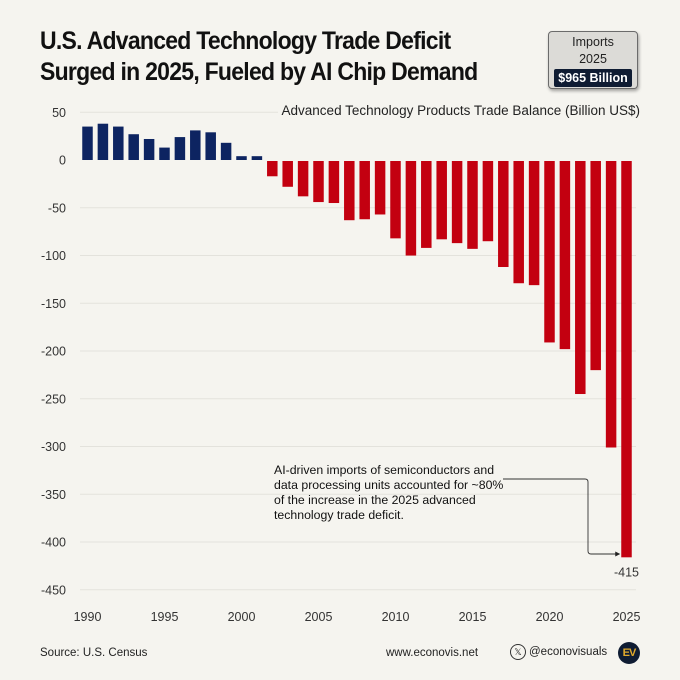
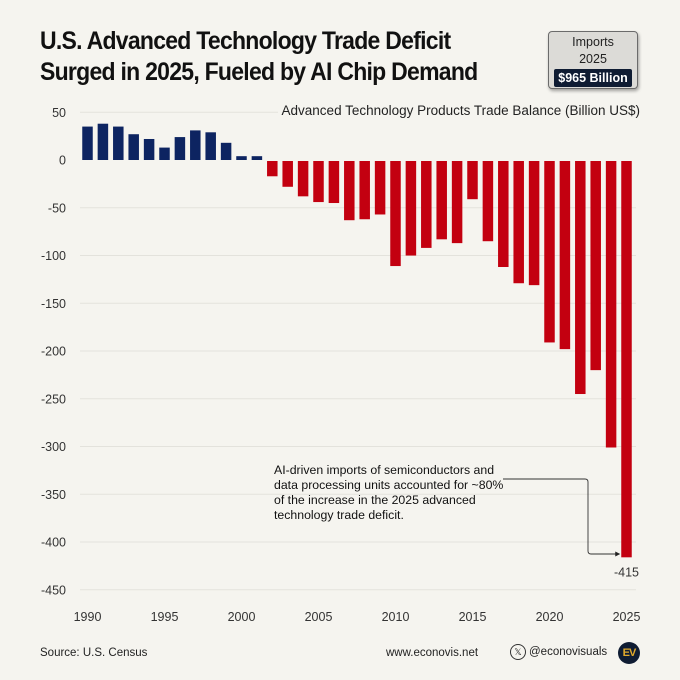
2010: -80 -> -110
2015: -90 -> -40
